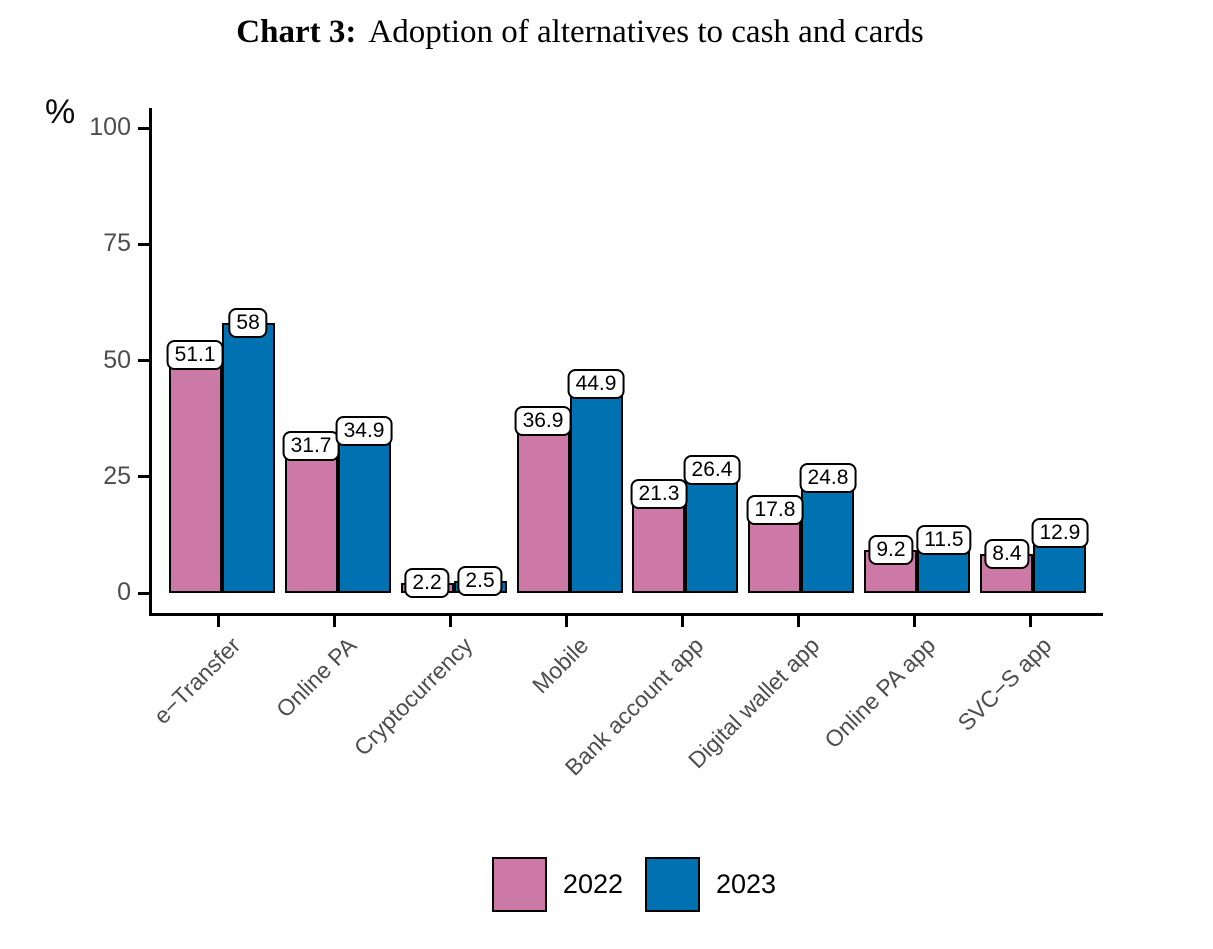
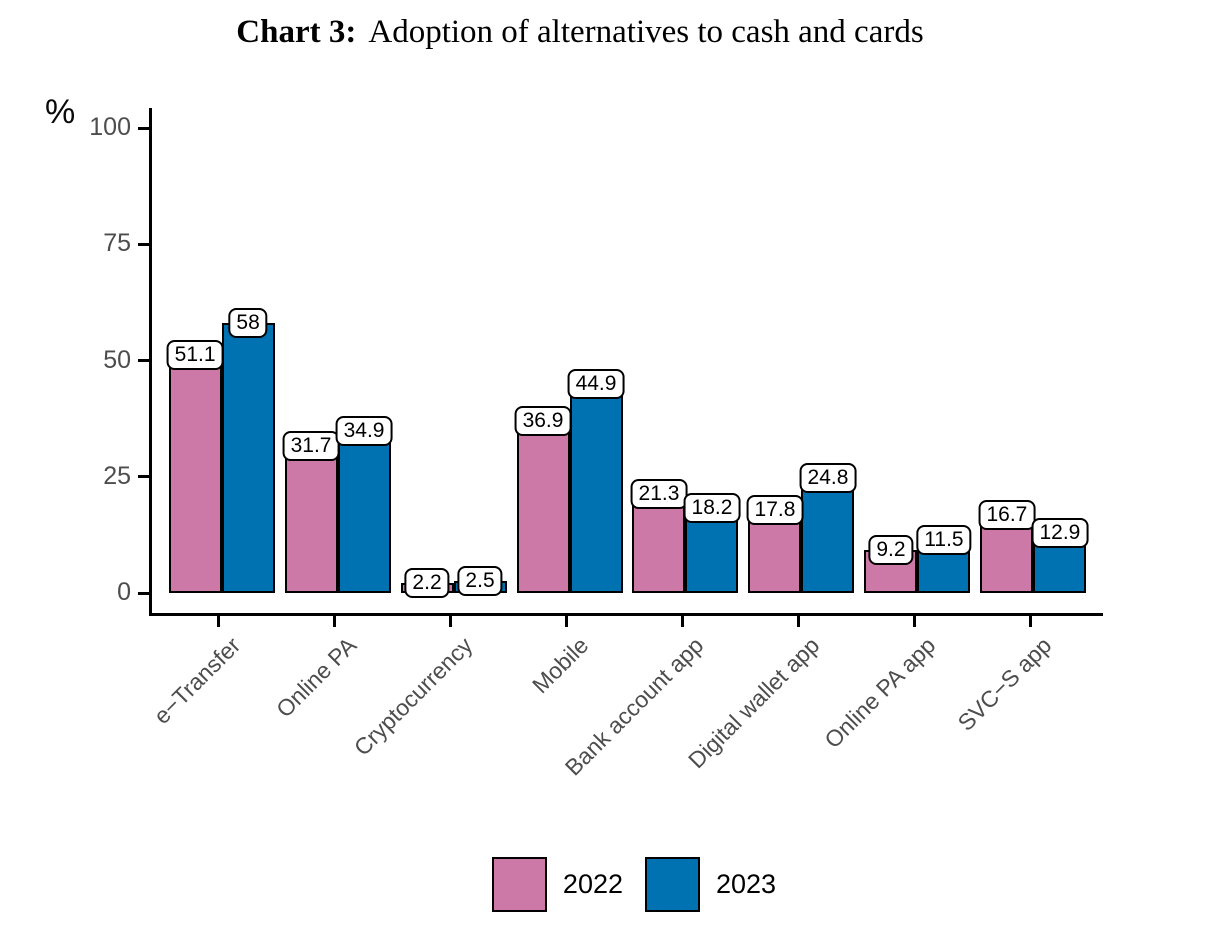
2023/Bank account app: 26.4 -> 18.2
2022/SVC−S app: 8.4 -> 16.7
